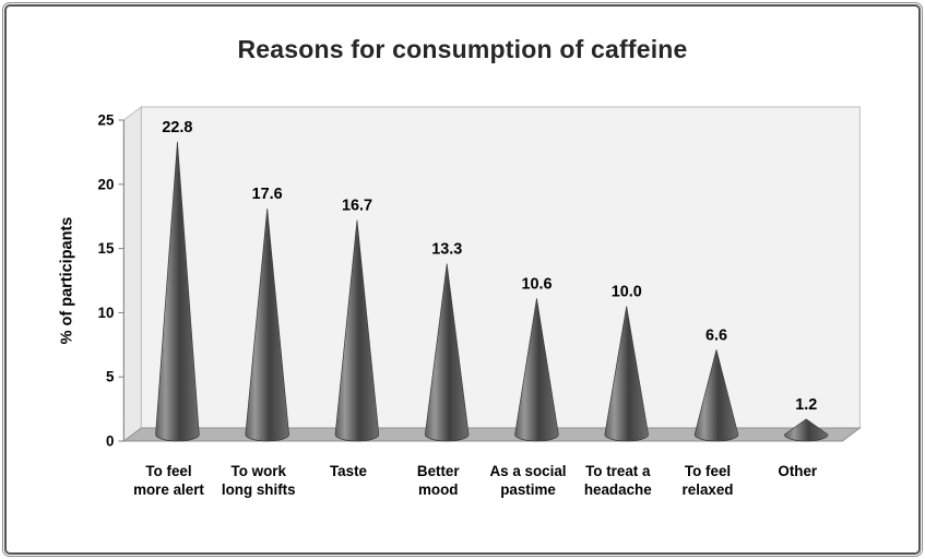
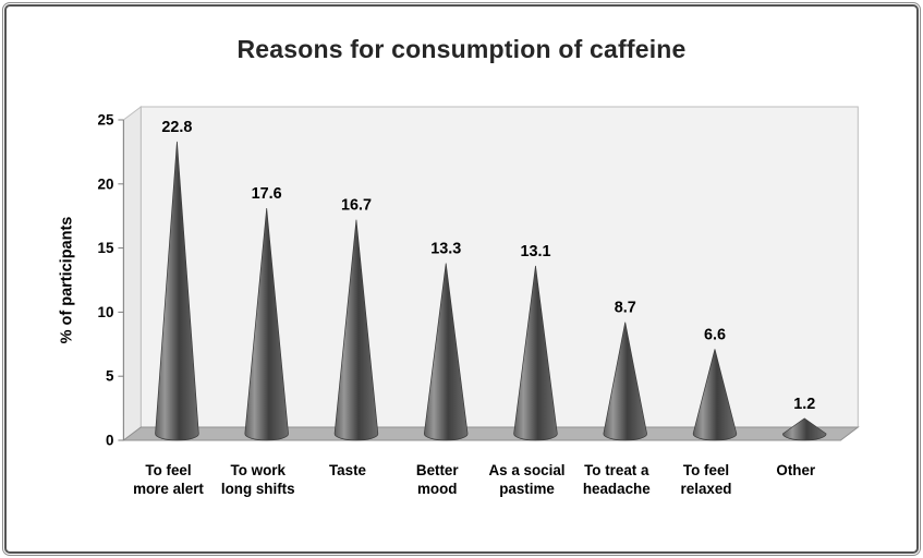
As a social pastime: 10.6 -> 13.1
To treat a headache: 10.0 -> 8.7
